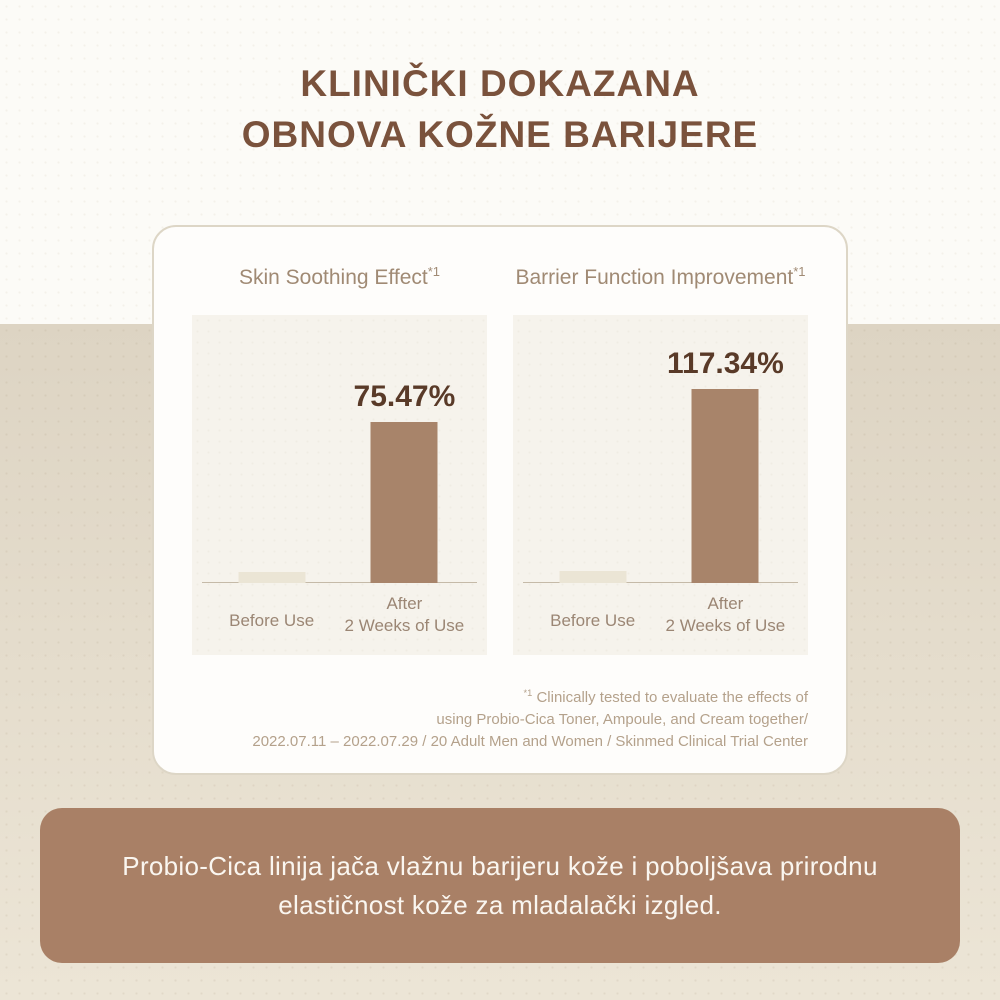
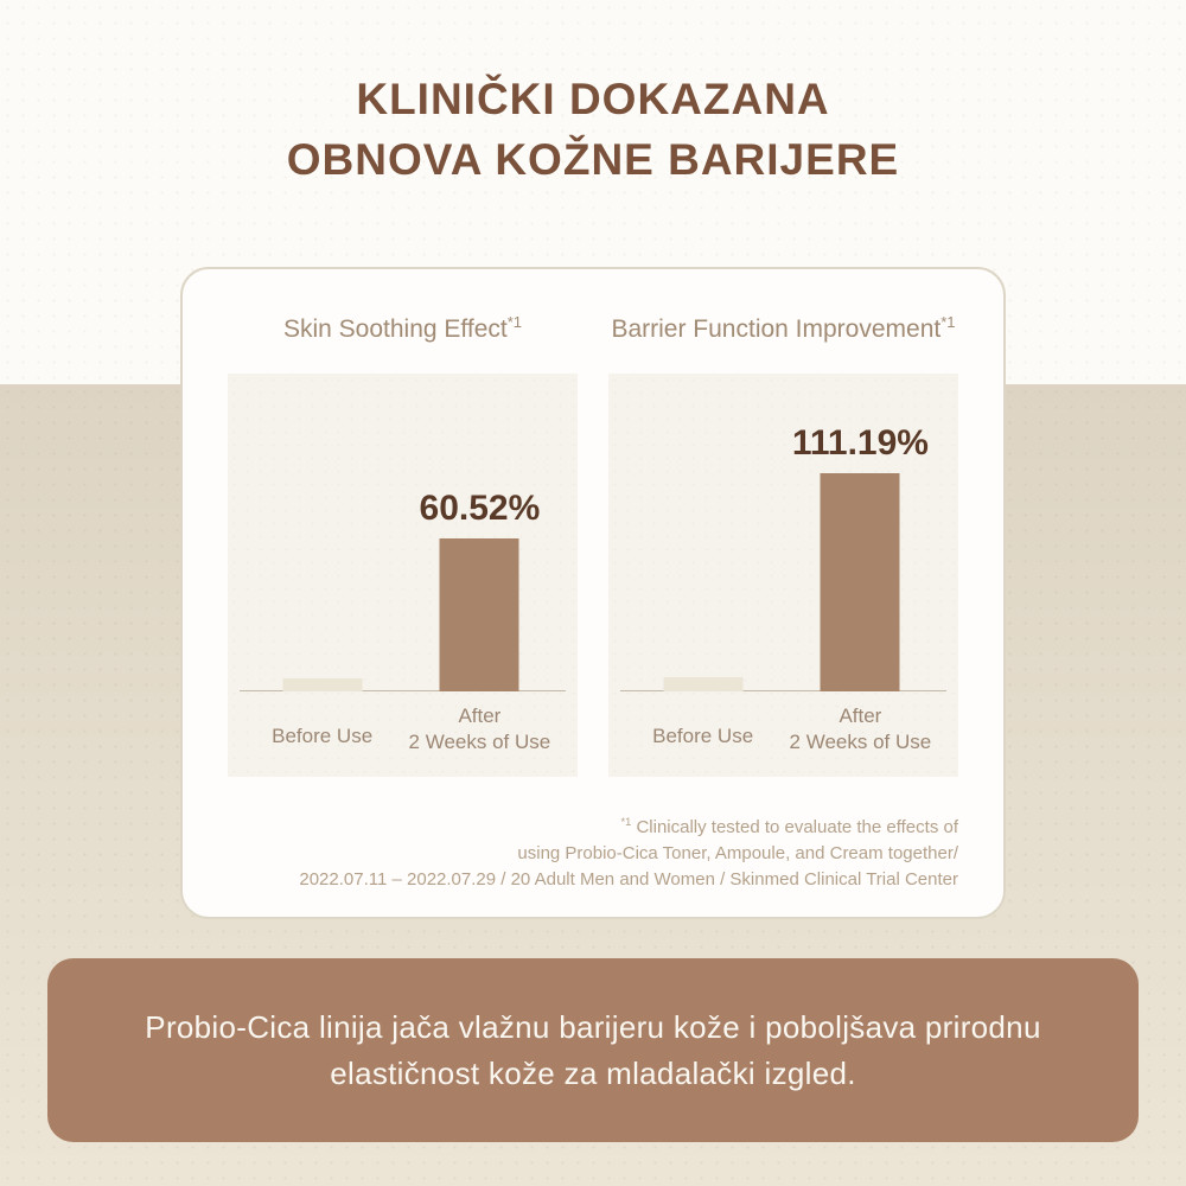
Skin Soothing Effect/After 2 Weeks of Use: 75.47% -> 60.52%
Barrier Function Improvement/After 2 Weeks of Use: 117.34% -> 111.19%
